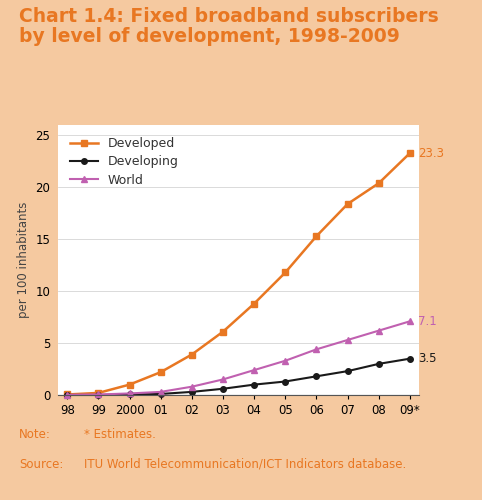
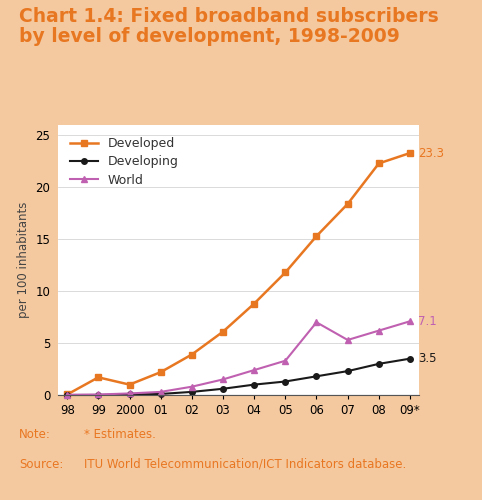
Developed/99: 0.2 -> 1.7
World/06: 4.4 -> 7.0
Developed/08: 20.4 -> 22.3
